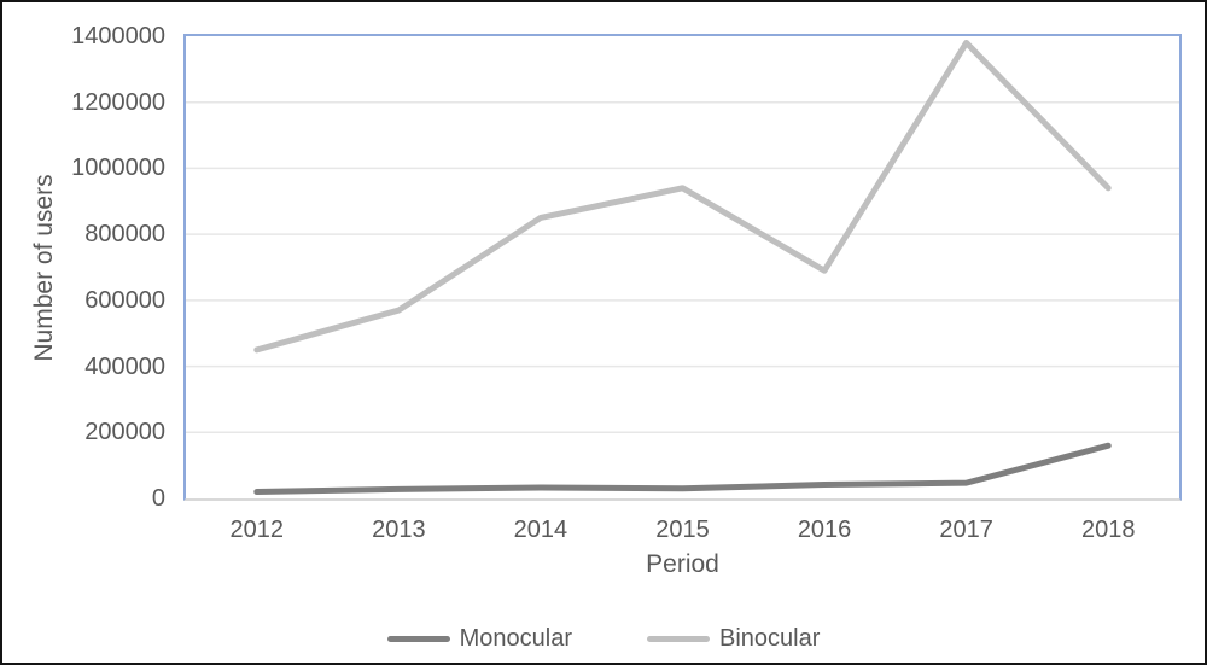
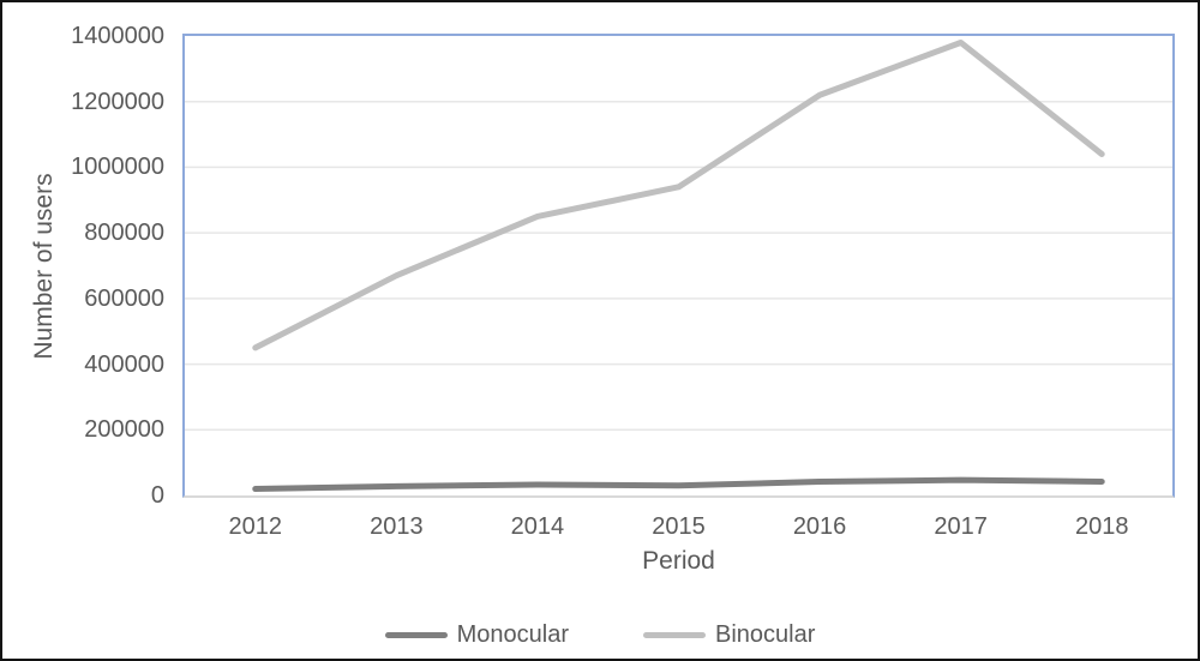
Binocular/2013: 570000 -> 670000
Binocular/2016: 690000 -> 1220000
Monocular/2018: 160000 -> 40000
Binocular/2018: 940000 -> 1040000
